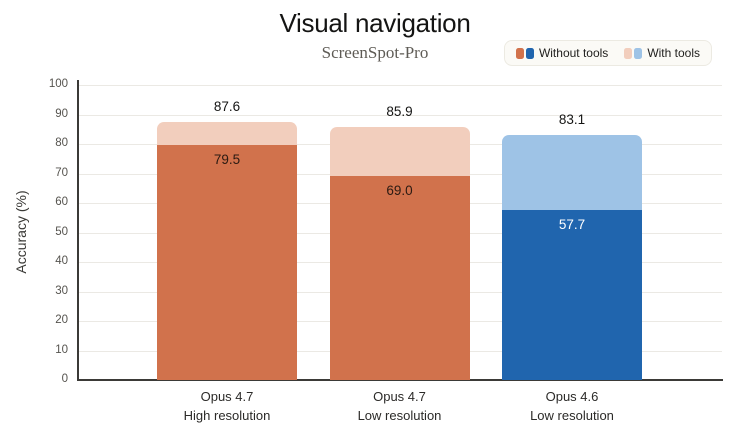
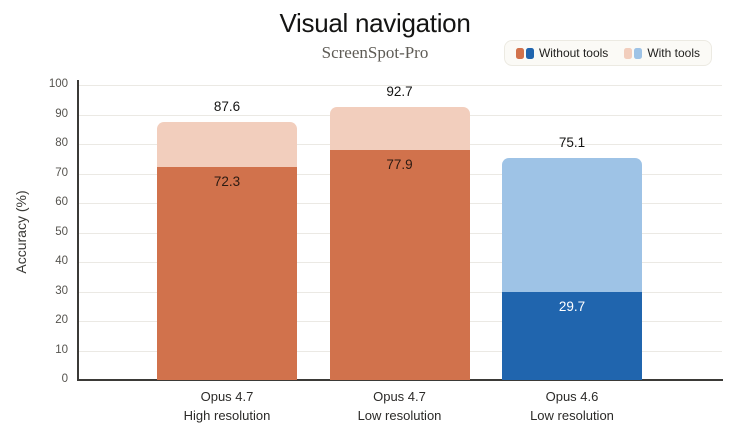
Without tools/Opus 4.7 High resolution: 79.5 -> 72.3
Without tools/Opus 4.7 Low resolution: 69.0 -> 77.9
With tools/Opus 4.7 Low resolution: 85.9 -> 92.7
Without tools/Opus 4.6 Low resolution: 57.7 -> 29.7
With tools/Opus 4.6 Low resolution: 83.1 -> 75.1
